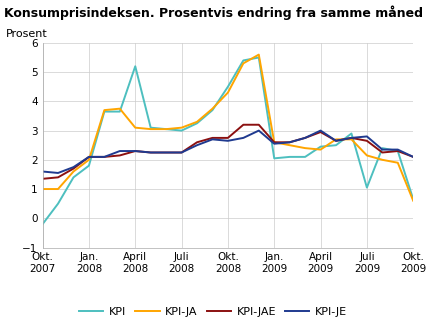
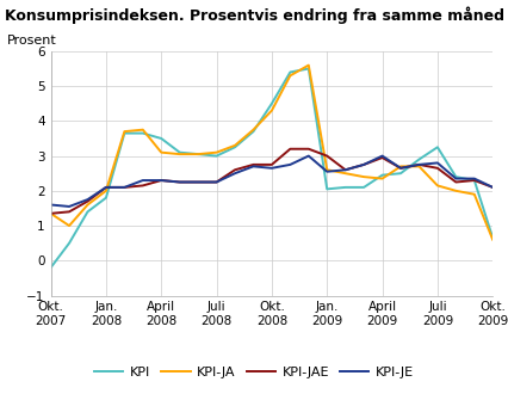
KPI-JA/Okt. 2007: 1.00 -> 1.35
KPI/April 2008: 5.20 -> 3.50
KPI-JAE/Jan. 2009: 2.60 -> 3.00
KPI/Juli 2009: 1.05 -> 3.25
